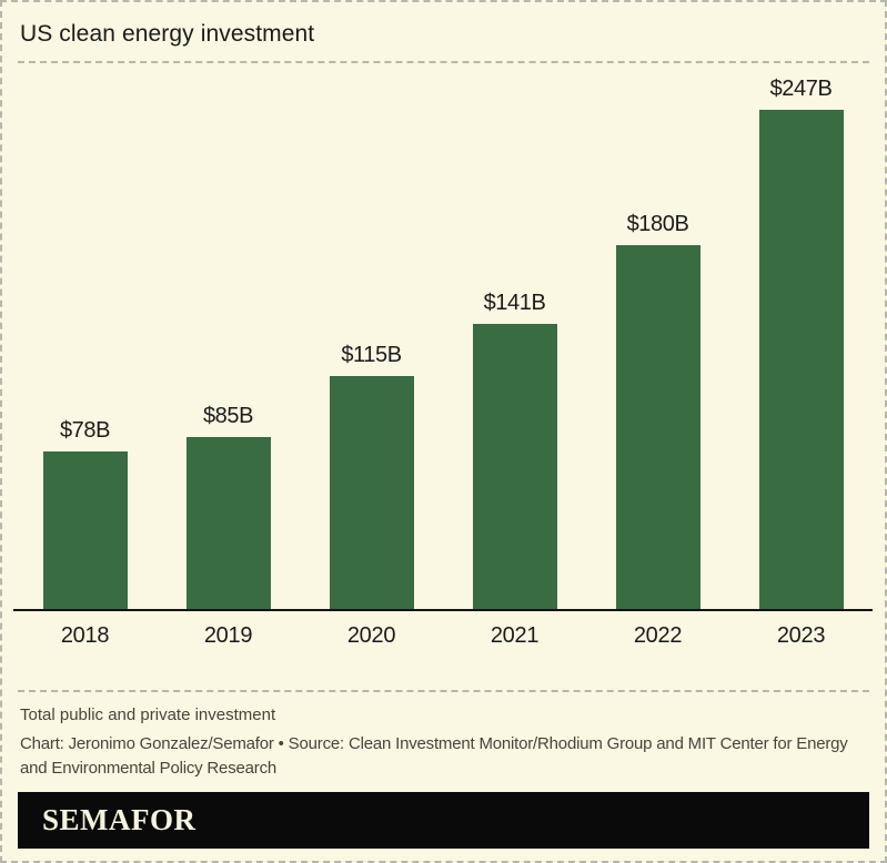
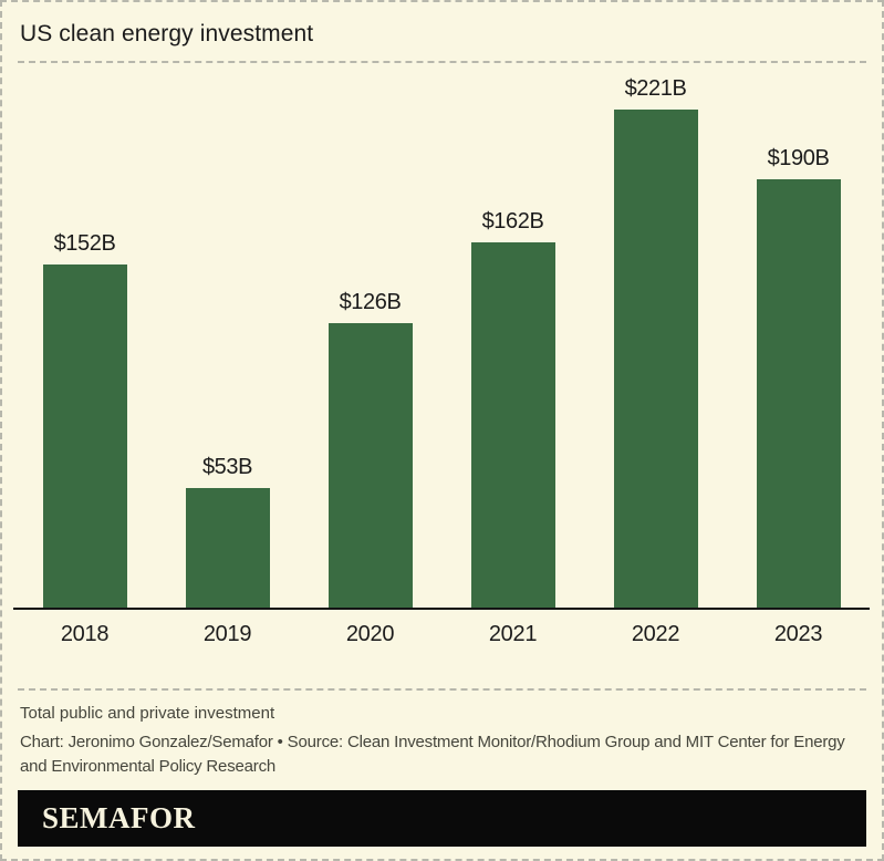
2018: $78B -> $152B
2019: $85B -> $53B
2020: $115B -> $126B
2021: $141B -> $162B
2022: $180B -> $221B
2023: $247B -> $190B
